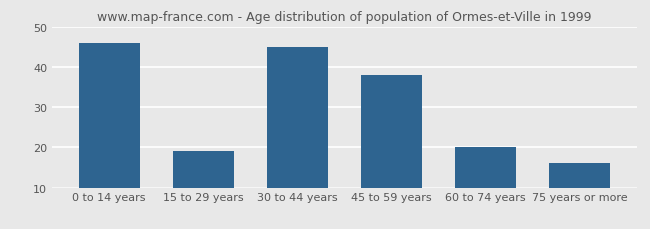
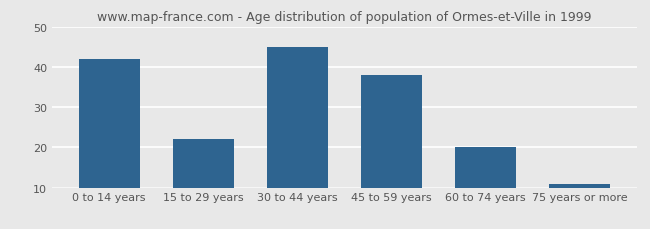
0 to 14 years: 46 -> 42
15 to 29 years: 19 -> 22
75 years or more: 16 -> 11
